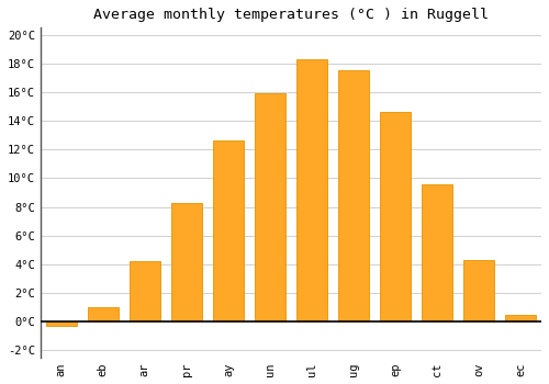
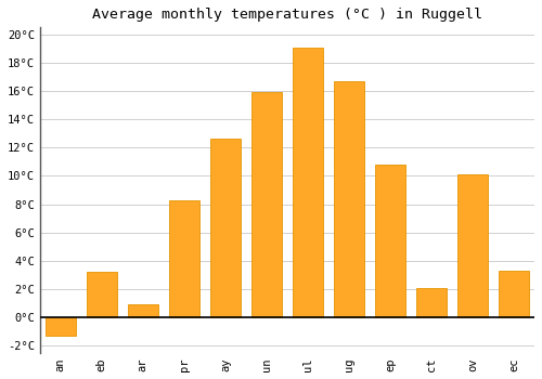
an: -0.3°C -> -1.3°C
eb: 1.0°C -> 3.2°C
ar: 4.2°C -> 0.9°C
ul: 18.3°C -> 19.1°C
ug: 17.5°C -> 16.7°C
ep: 14.6°C -> 10.8°C
ct: 9.6°C -> 2.1°C
ov: 4.3°C -> 10.1°C
ec: 0.5°C -> 3.3°C
